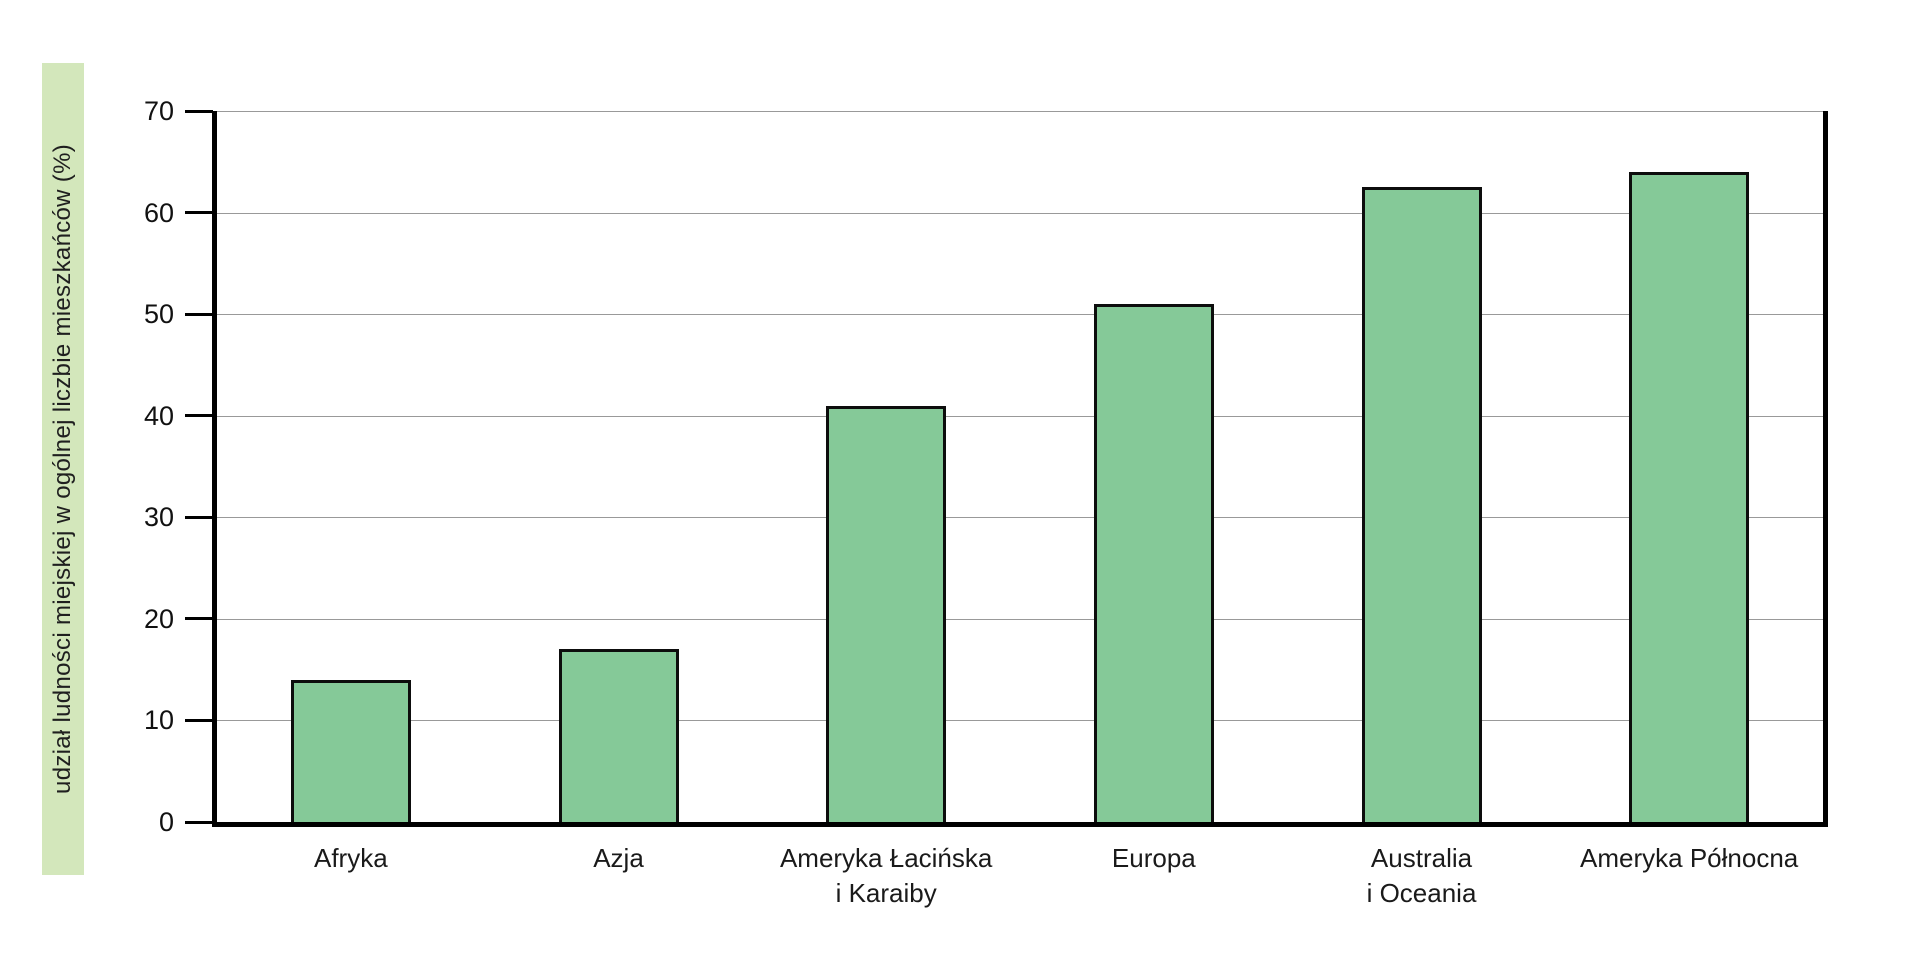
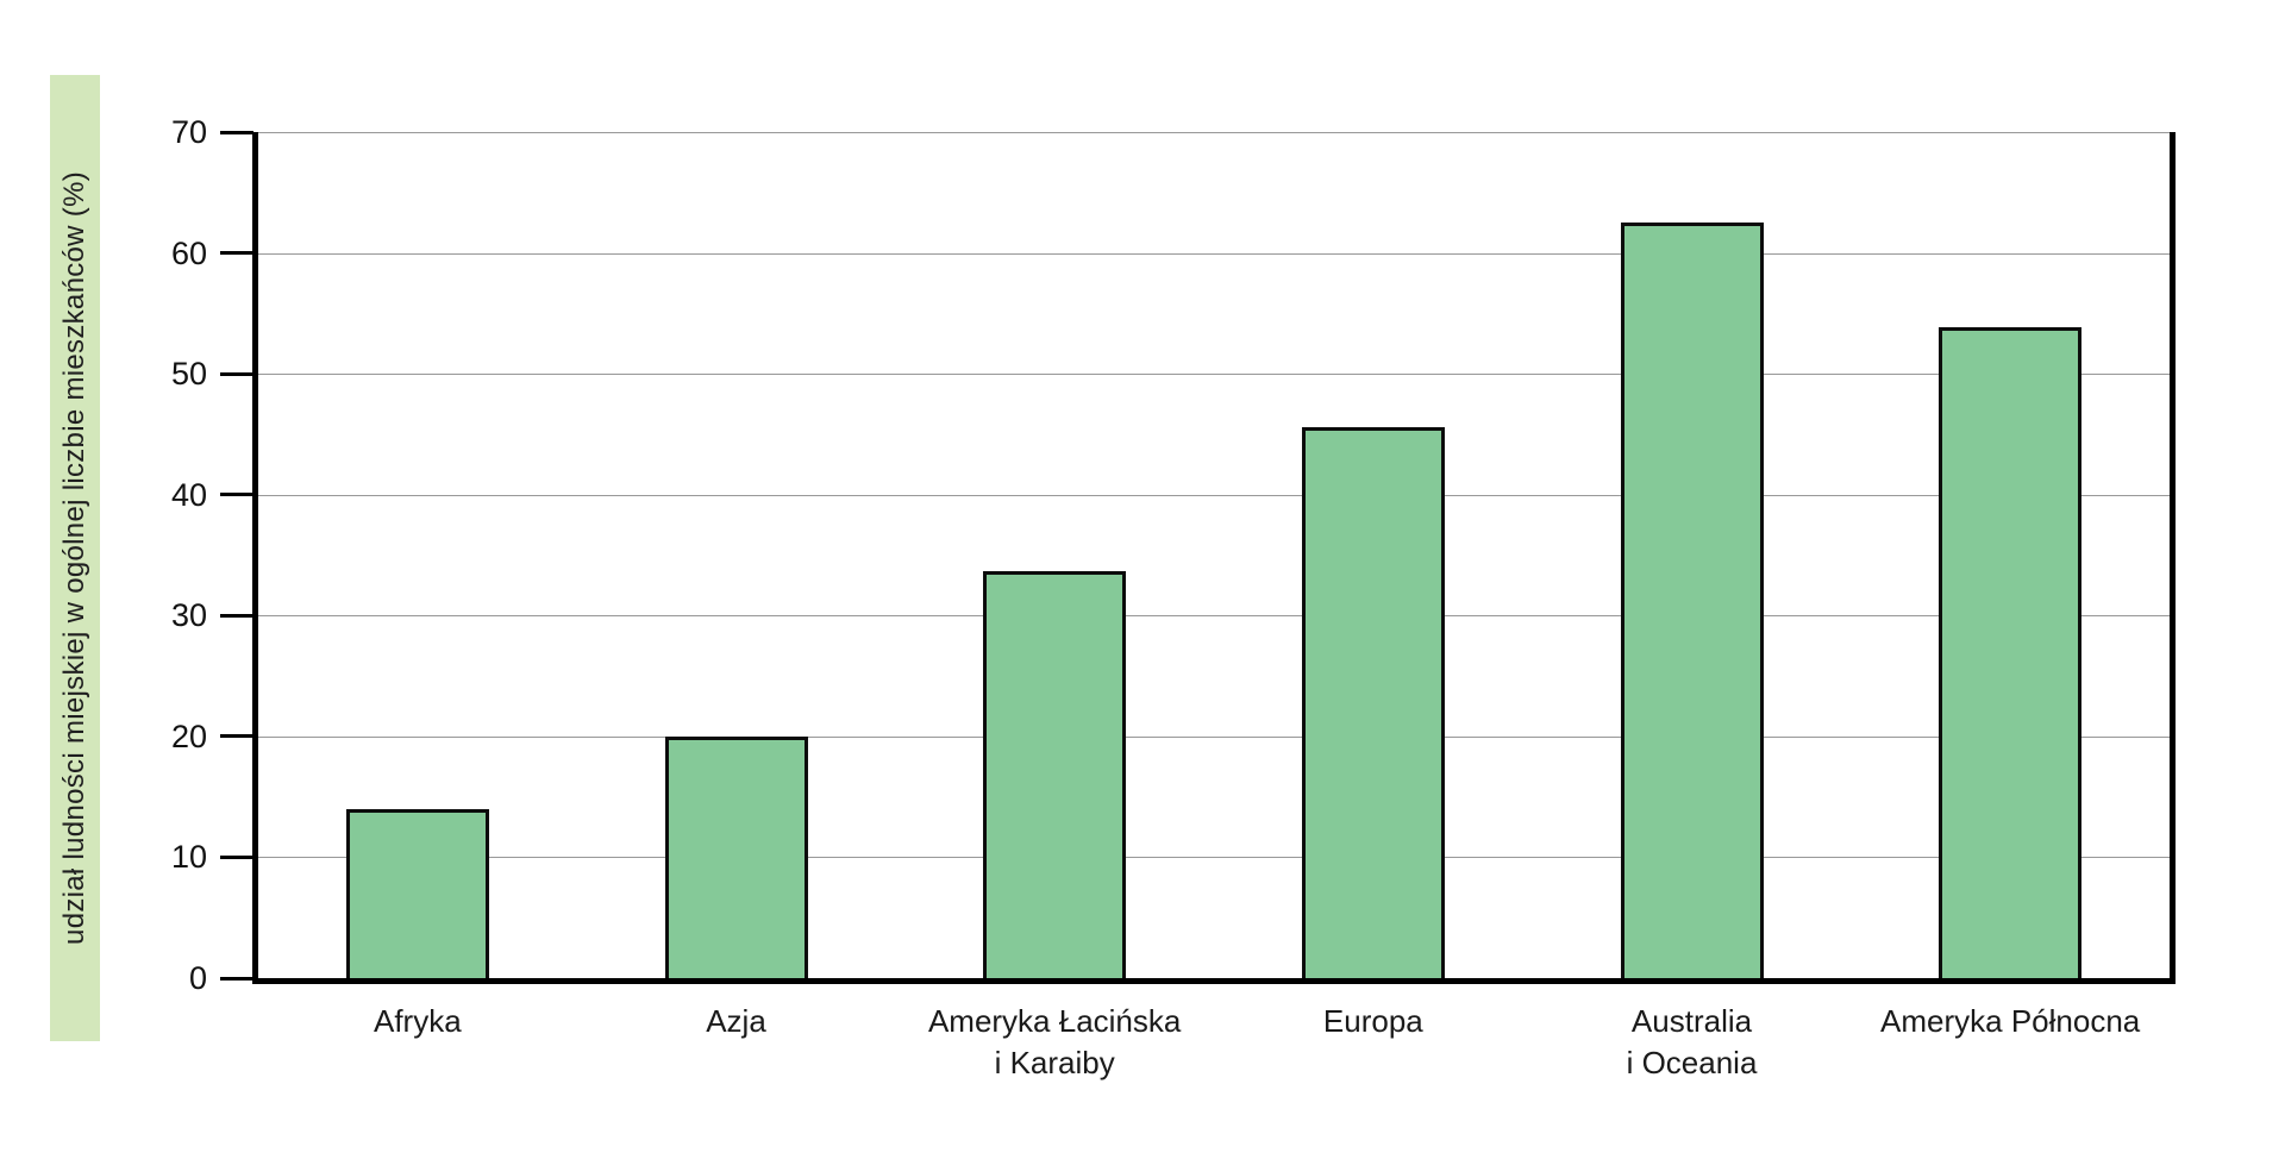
Azja: 17.0 -> 20.0
Ameryka Łacińska i Karaiby: 41.0 -> 33.7
Europa: 51.0 -> 45.6
Ameryka Północna: 64.0 -> 53.9
